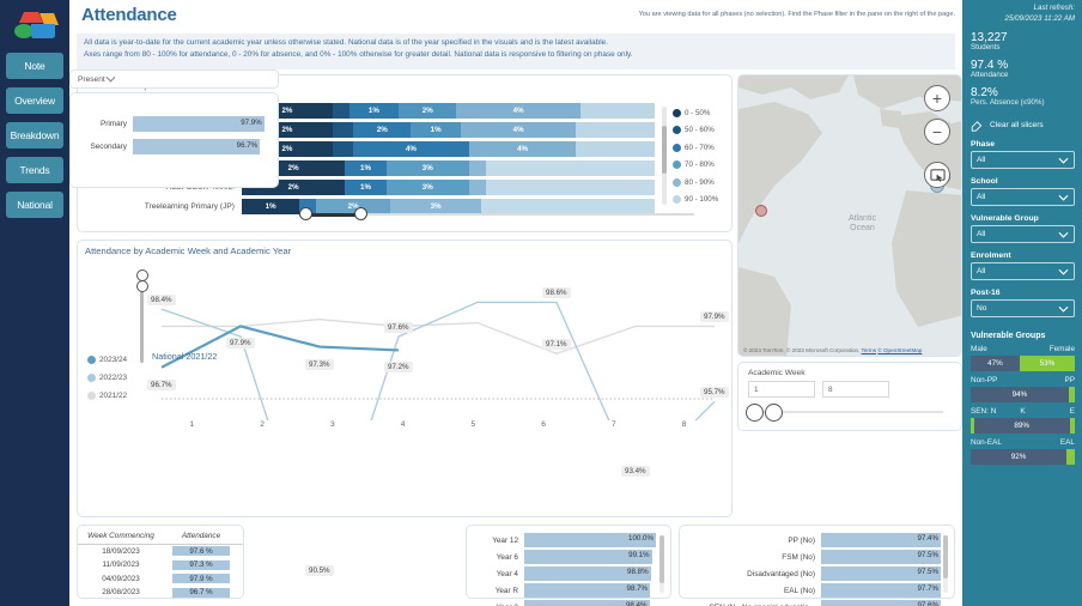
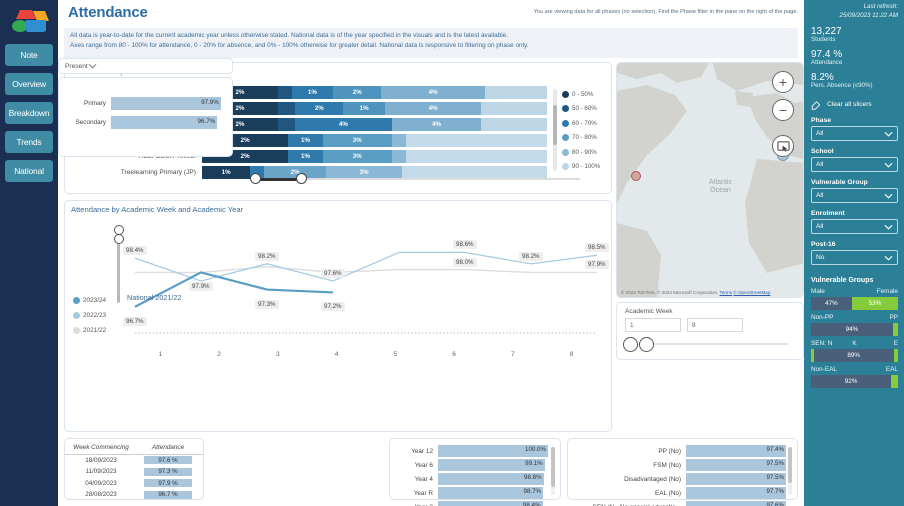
2022/23/3: 90.5% -> 98.2%
2021/22/6: 97.1% -> 98.0%
2022/23/7: 93.4% -> 98.2%
2022/23/8: 95.7% -> 98.5%
